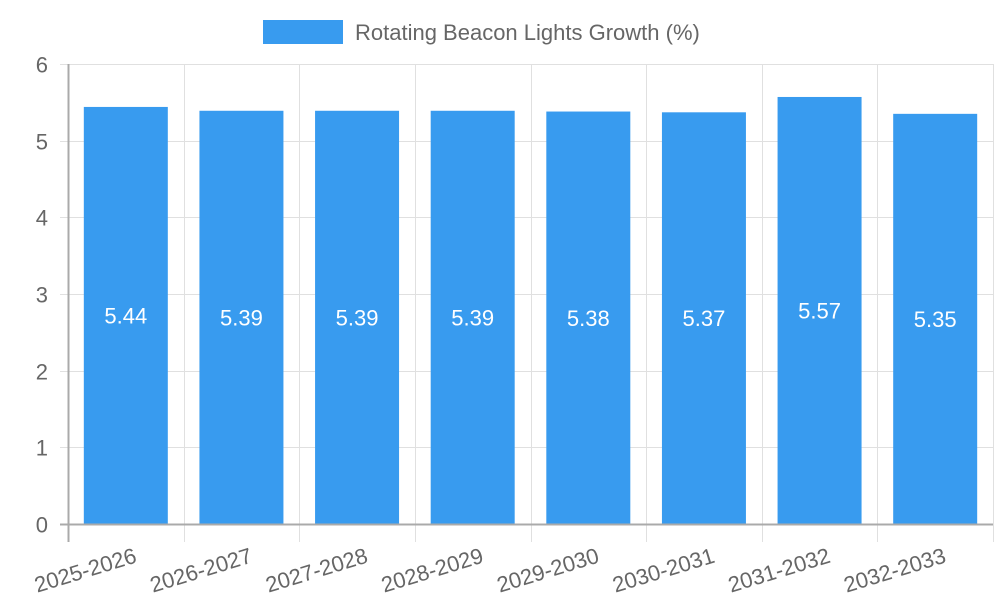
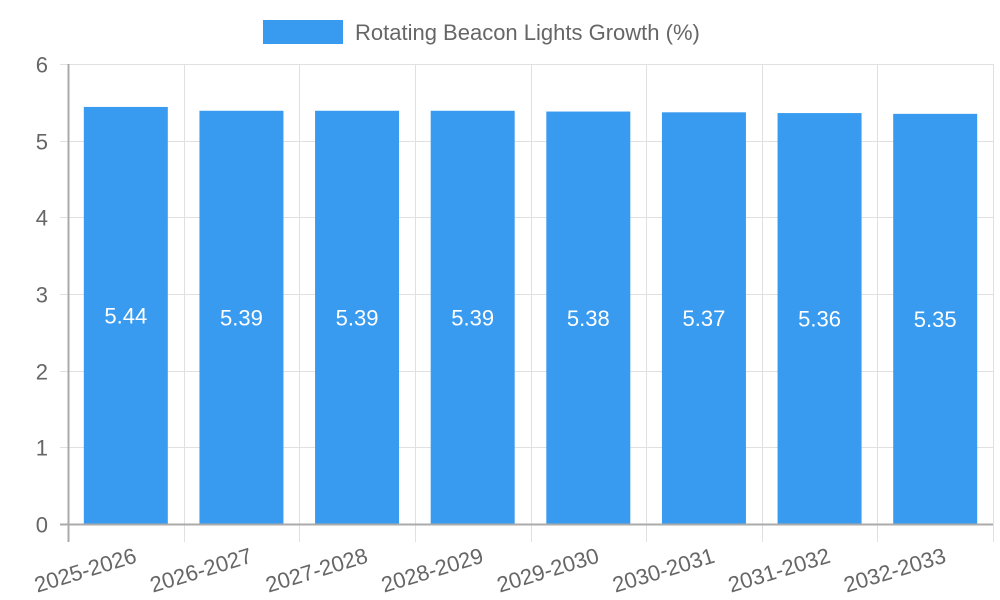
2031-2032: 5.57 -> 5.36
